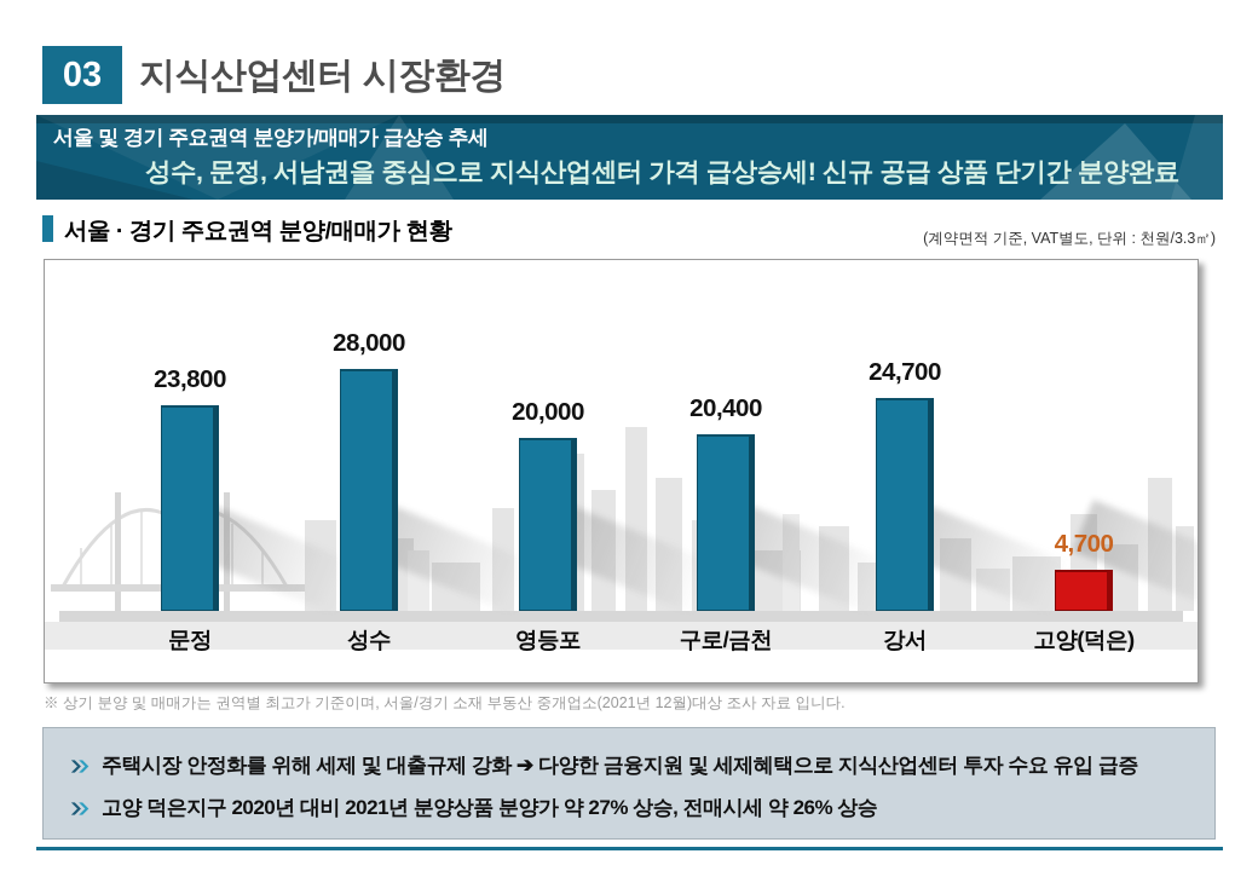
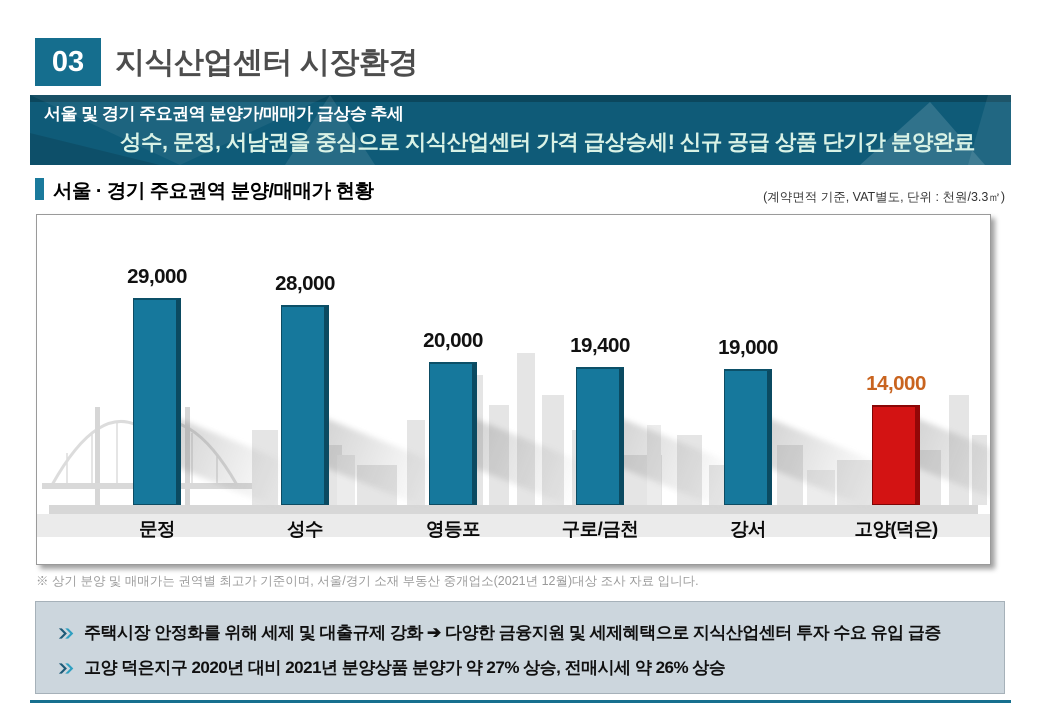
문정: 23,800 -> 29,000
구로/금천: 20,400 -> 19,400
강서: 24,700 -> 19,000
고양(덕은): 4,700 -> 14,000
